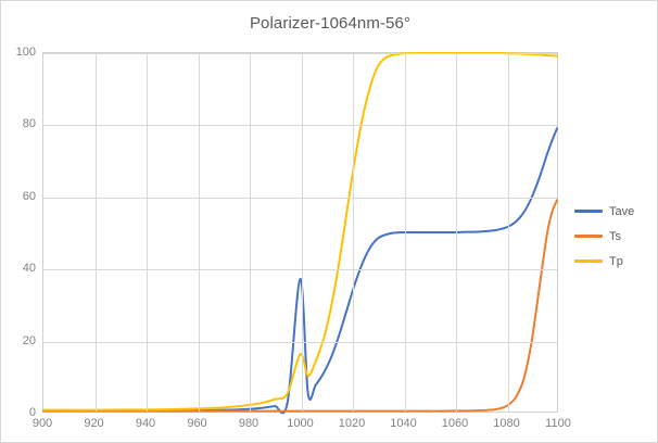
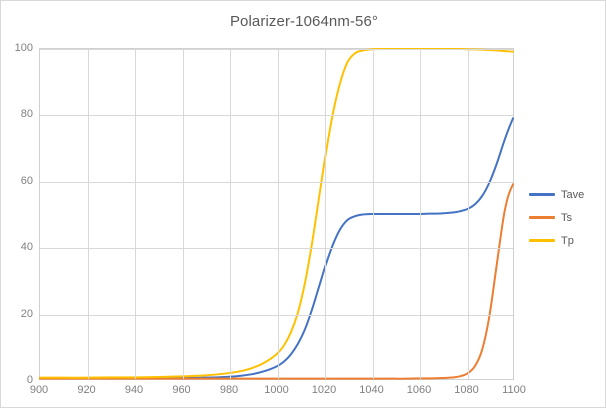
Tave/1000: 37 -> 4
Tp/1000: 16 -> 8
